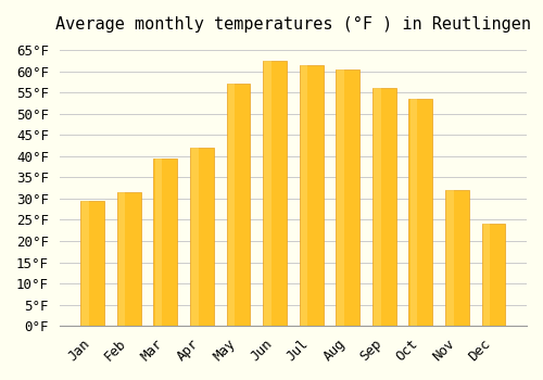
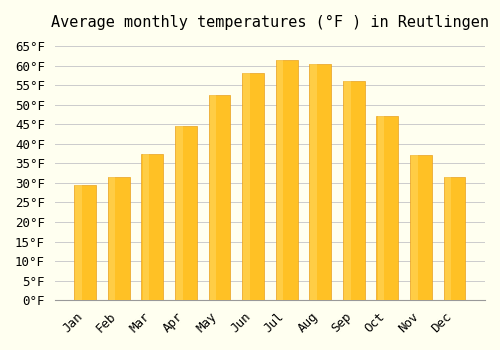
Mar: 39.5°F -> 37.5°F
Apr: 42.0°F -> 44.5°F
May: 57.0°F -> 52.5°F
Jun: 62.5°F -> 58.0°F
Oct: 53.5°F -> 47.0°F
Nov: 32.0°F -> 37.0°F
Dec: 24.0°F -> 31.5°F
